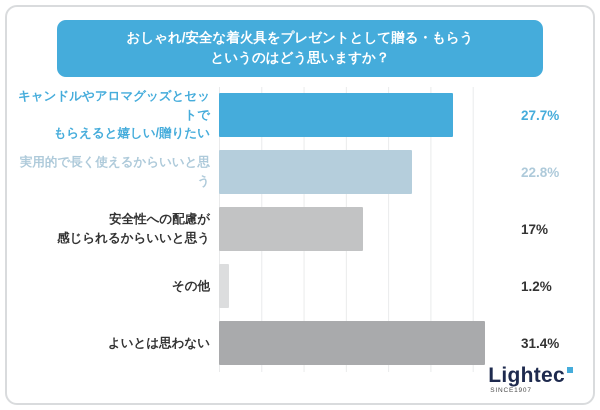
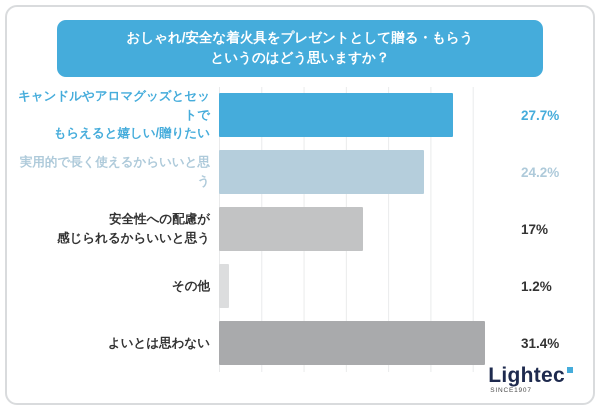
実用的で長く使えるからいいと思う: 22.8% -> 24.2%
